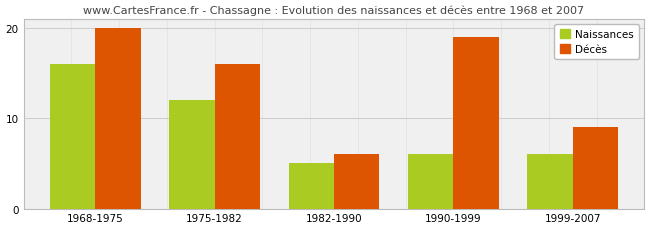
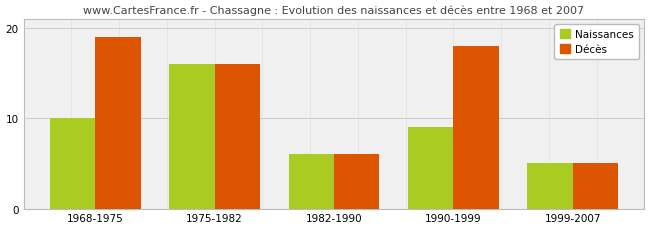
Naissances/1968-1975: 16 -> 10
Décès/1968-1975: 20 -> 19
Naissances/1975-1982: 12 -> 16
Naissances/1982-1990: 5 -> 6
Naissances/1990-1999: 6 -> 9
Décès/1990-1999: 19 -> 18
Naissances/1999-2007: 6 -> 5
Décès/1999-2007: 9 -> 5
